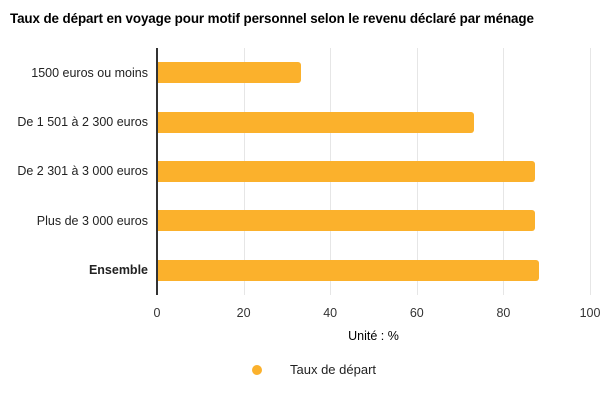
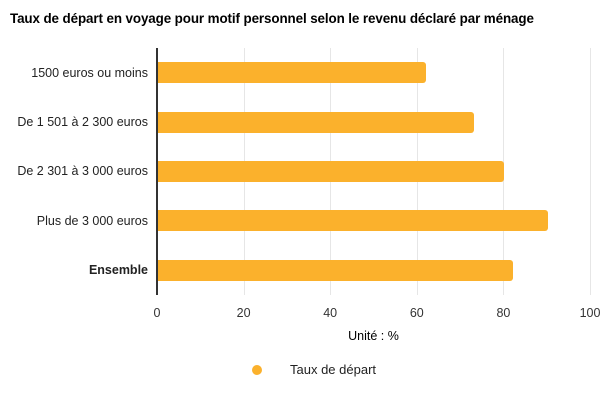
1500 euros ou moins: 33 -> 62
De 2 301 à 3 000 euros: 87 -> 80
Plus de 3 000 euros: 87 -> 90
Ensemble: 88 -> 82
